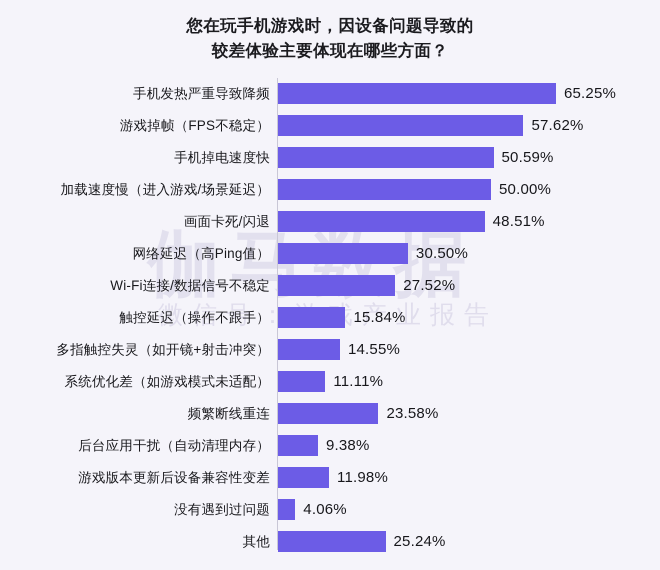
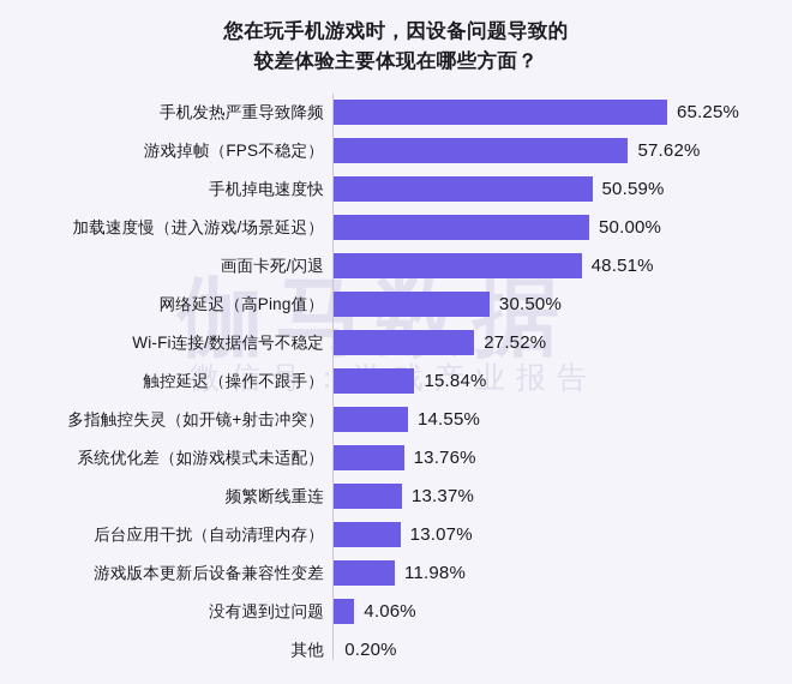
系统优化差（如游戏模式未适配）: 11.11% -> 13.76%
频繁断线重连: 23.58% -> 13.37%
后台应用干扰（自动清理内存）: 9.38% -> 13.07%
其他: 25.24% -> 0.20%
